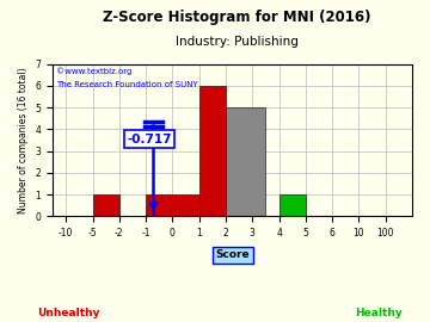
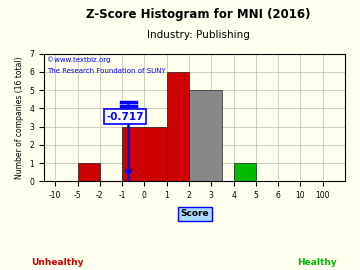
0: 1 -> 3
